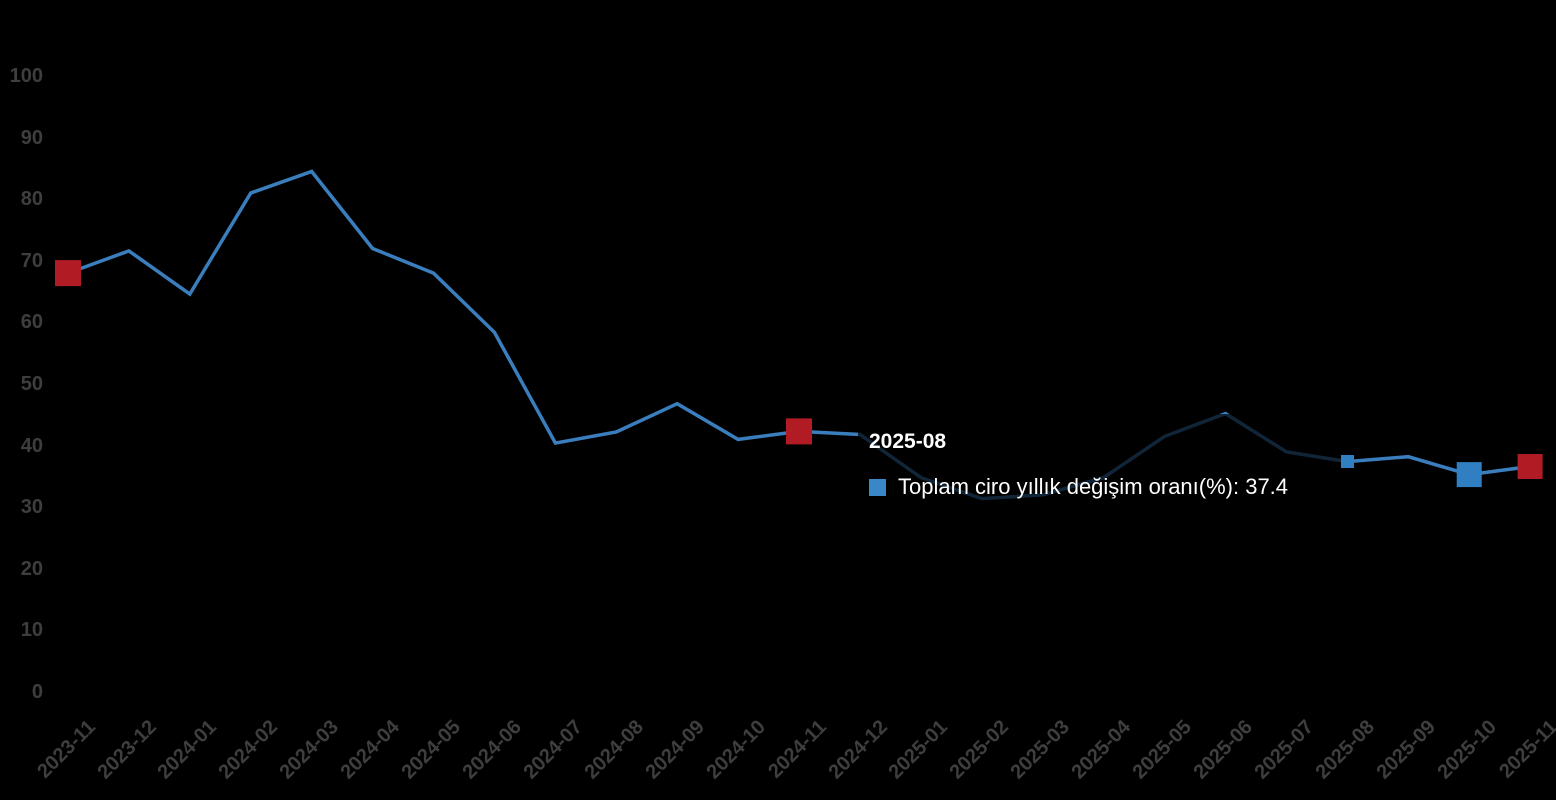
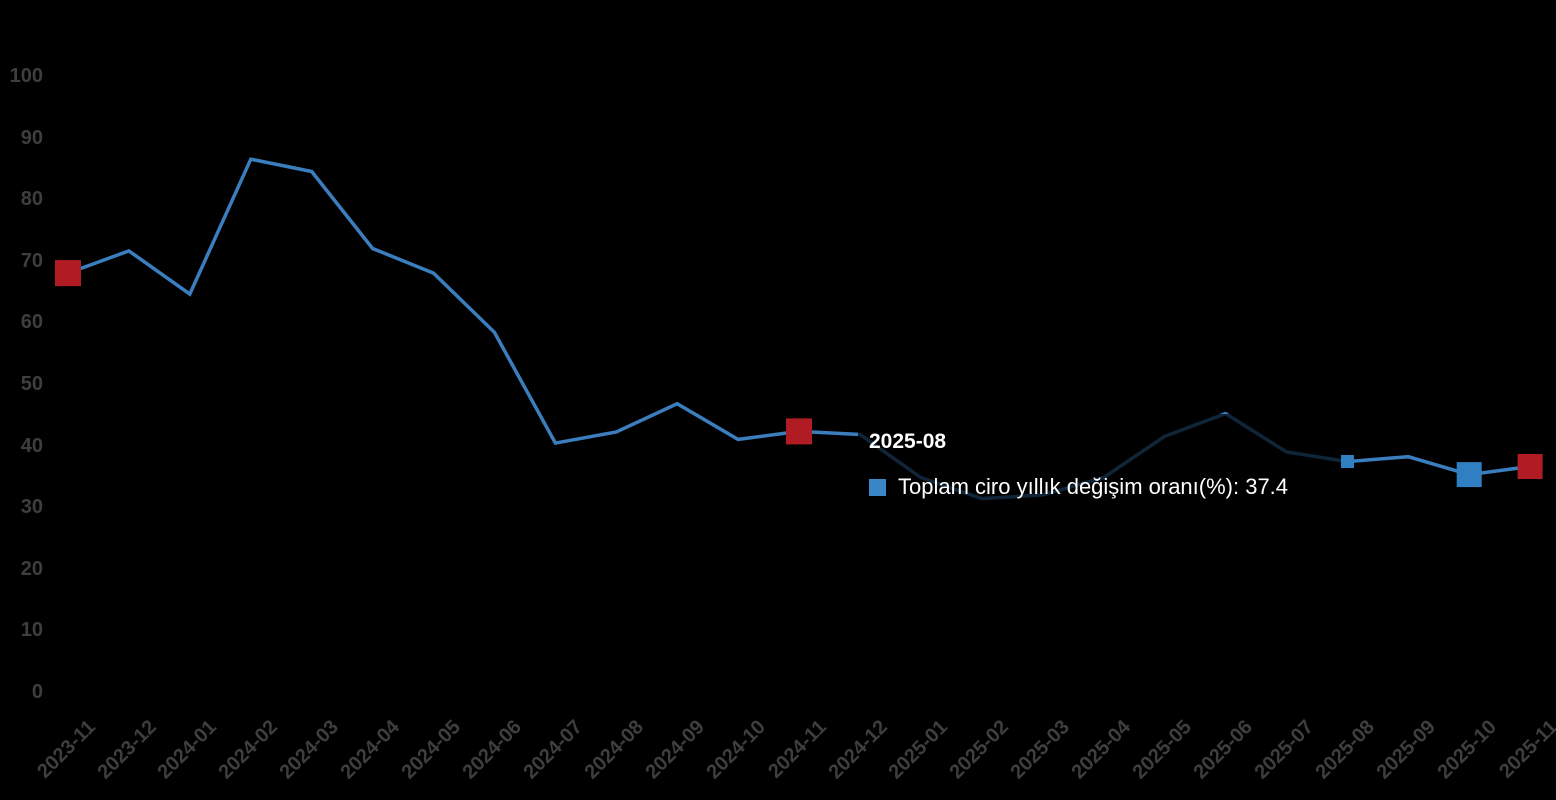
2024-02: 81 -> 86
